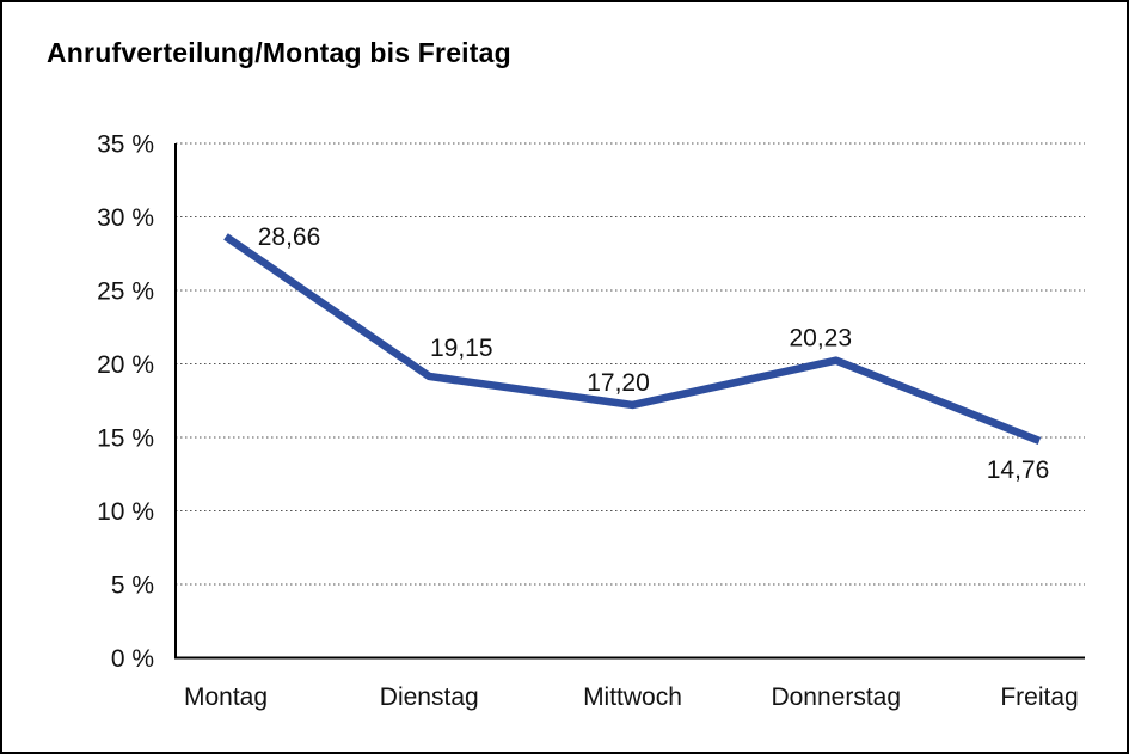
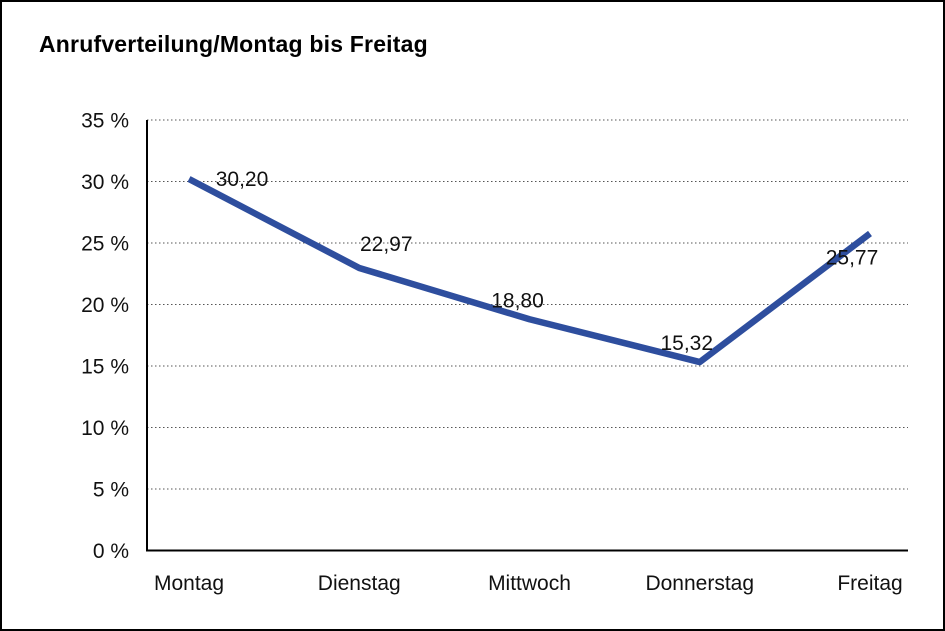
Montag: 28,66 -> 30,20
Dienstag: 19,15 -> 22,97
Mittwoch: 17,20 -> 18,80
Donnerstag: 20,23 -> 15,32
Freitag: 14,76 -> 25,77
